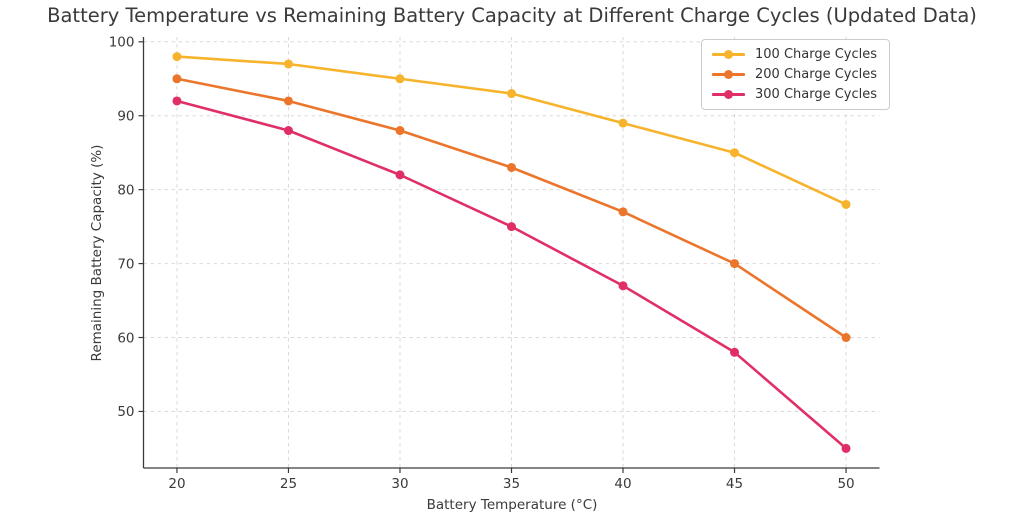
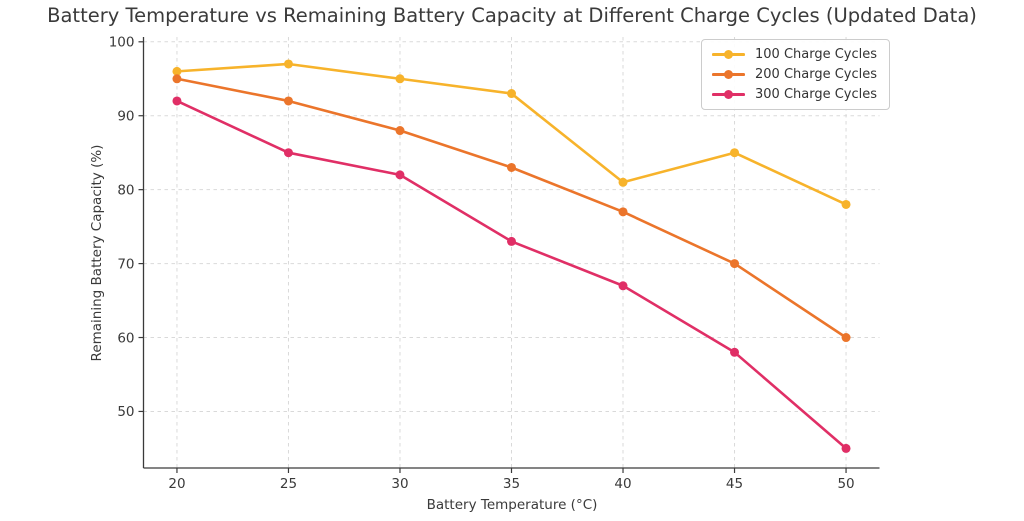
100 Charge Cycles/20: 98 -> 96
300 Charge Cycles/25: 88 -> 85
300 Charge Cycles/35: 75 -> 73
100 Charge Cycles/40: 89 -> 81
